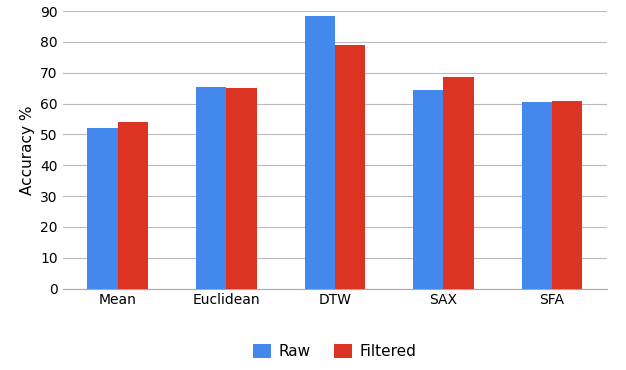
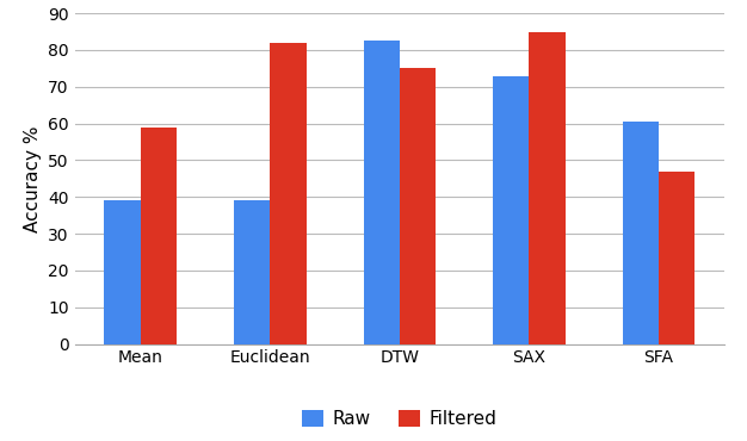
Raw/Mean: 52.0 -> 39.0
Filtered/Mean: 54.0 -> 59.0
Raw/Euclidean: 65.5 -> 39.0
Filtered/Euclidean: 65.0 -> 82.0
Raw/DTW: 88.5 -> 82.5
Filtered/DTW: 79.0 -> 75.0
Raw/SAX: 64.5 -> 73.0
Filtered/SAX: 68.5 -> 85.0
Filtered/SFA: 61.0 -> 47.0
